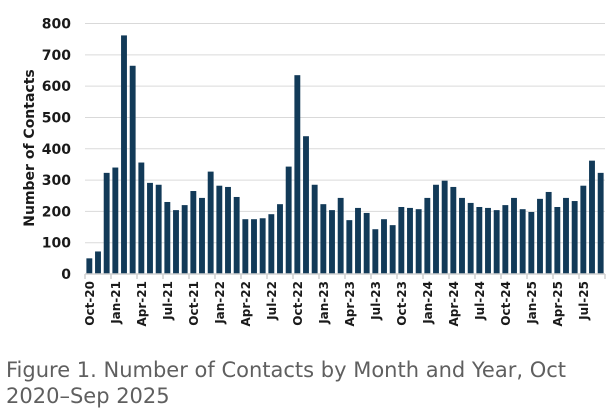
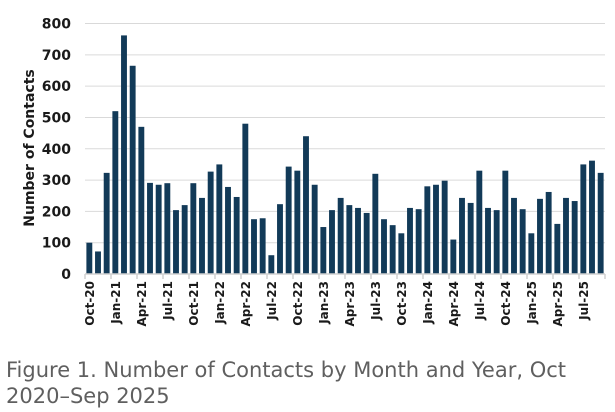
Oct-20: 50 -> 100
Jan-21: 340 -> 520
Apr-21: 360 -> 470
Jul-21: 230 -> 290
Oct-21: 260 -> 290
Jan-22: 280 -> 350
Apr-22: 180 -> 480
Jul-22: 190 -> 60
Oct-22: 640 -> 330
Jan-23: 220 -> 150
Apr-23: 170 -> 220
Jul-23: 140 -> 320
Oct-23: 210 -> 130
Jan-24: 240 -> 280
Apr-24: 280 -> 110
Jul-24: 210 -> 330
Oct-24: 220 -> 330
Jan-25: 200 -> 130
Apr-25: 210 -> 160
Jul-25: 280 -> 350
